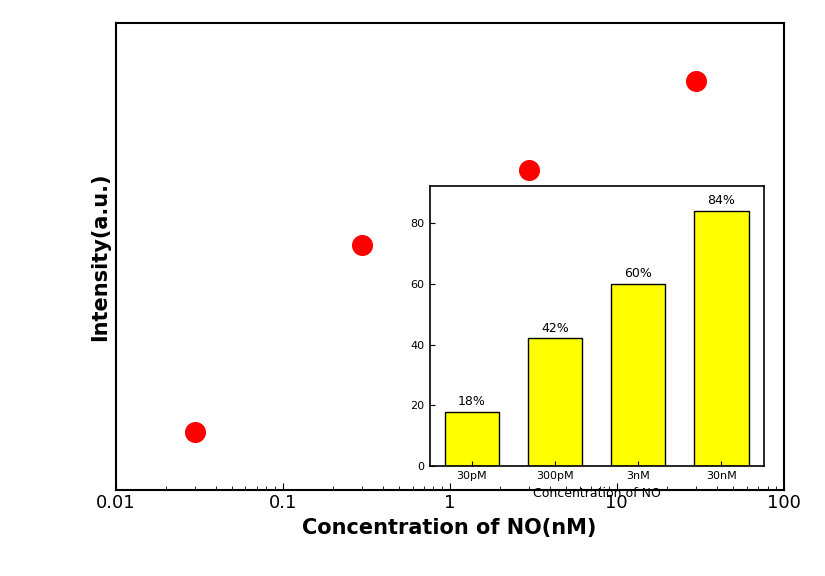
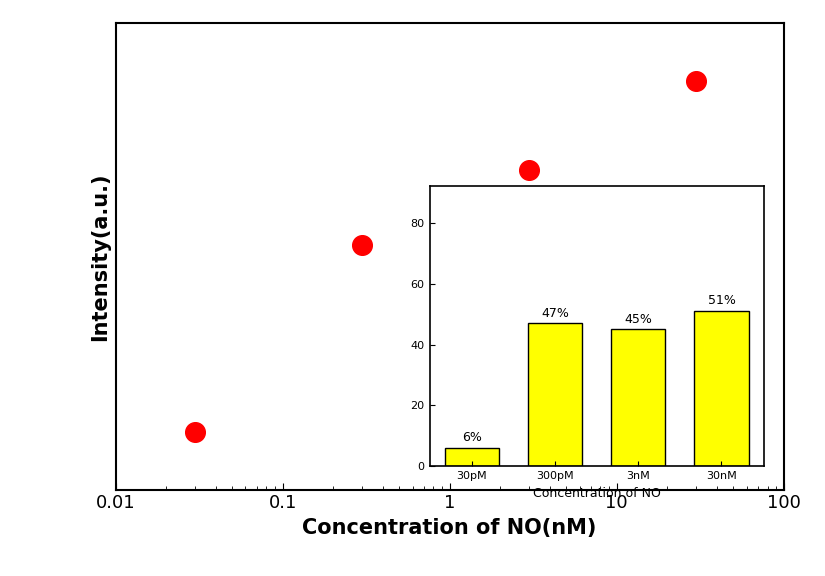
30pM: 18% -> 6%
300pM: 42% -> 47%
3nM: 60% -> 45%
30nM: 84% -> 51%
